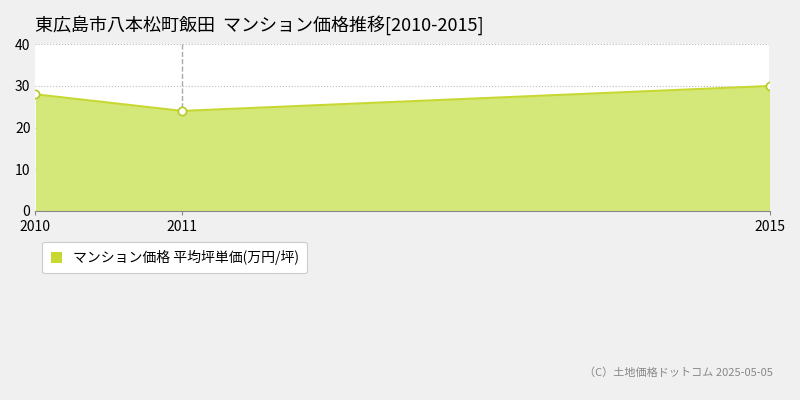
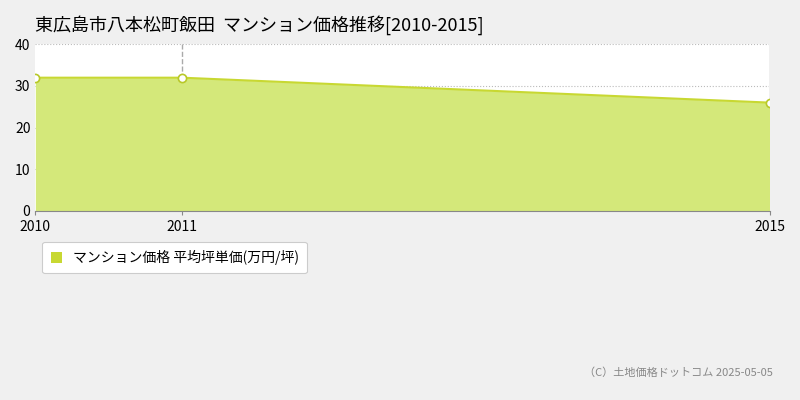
2010: 28 -> 32
2011: 24 -> 32
2015: 30 -> 26
